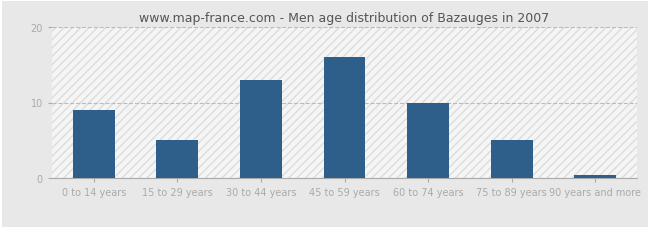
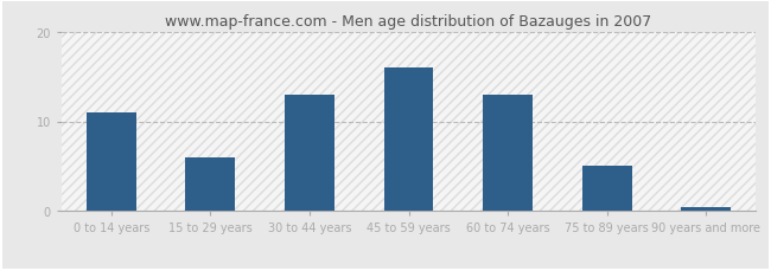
0 to 14 years: 9.0 -> 11.0
15 to 29 years: 5.0 -> 6.0
60 to 74 years: 10.0 -> 13.0
